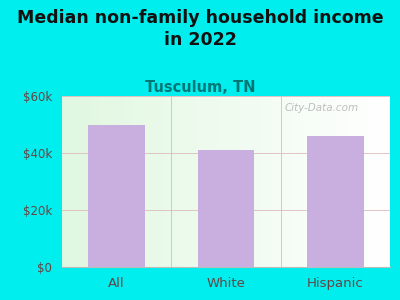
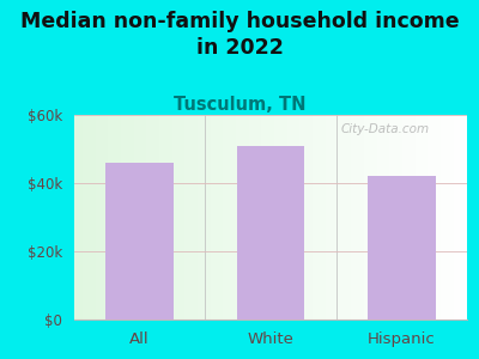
All: $50k -> $46k
White: $41k -> $51k
Hispanic: $46k -> $42k
